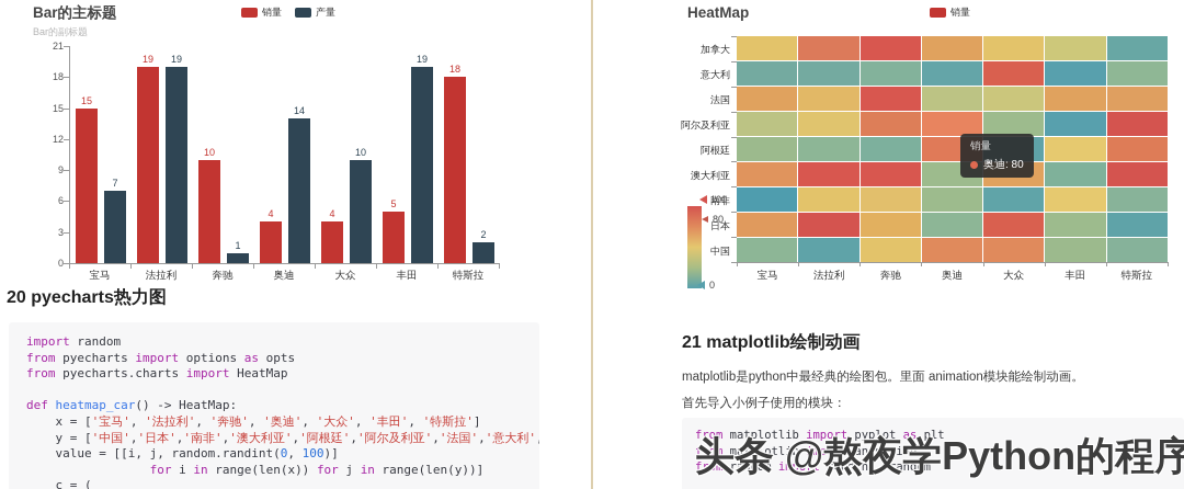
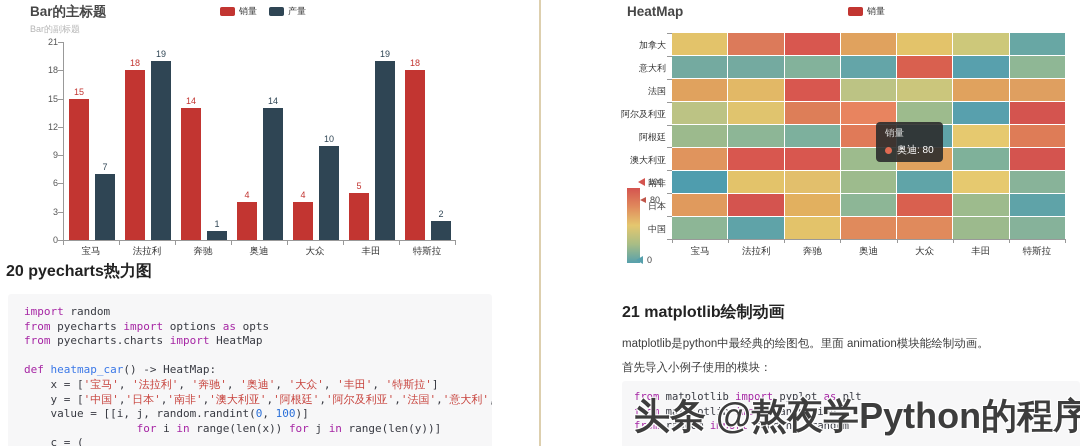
Bar的主标题/销量/法拉利: 19 -> 18
Bar的主标题/销量/奔驰: 10 -> 14
